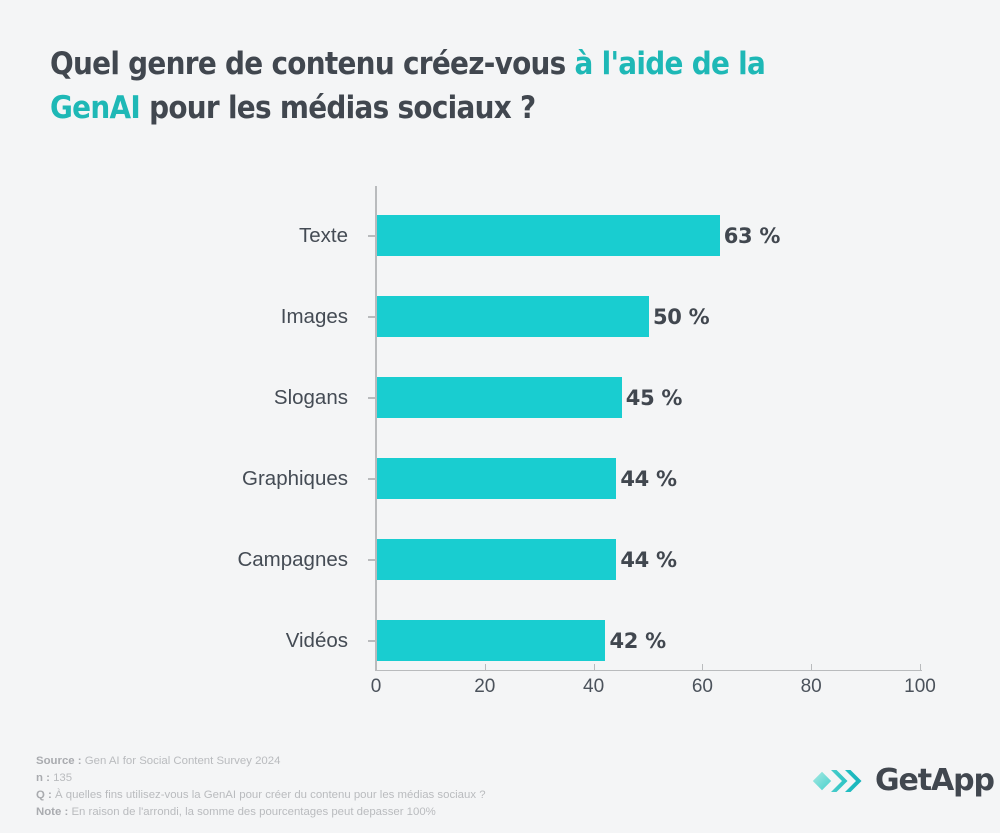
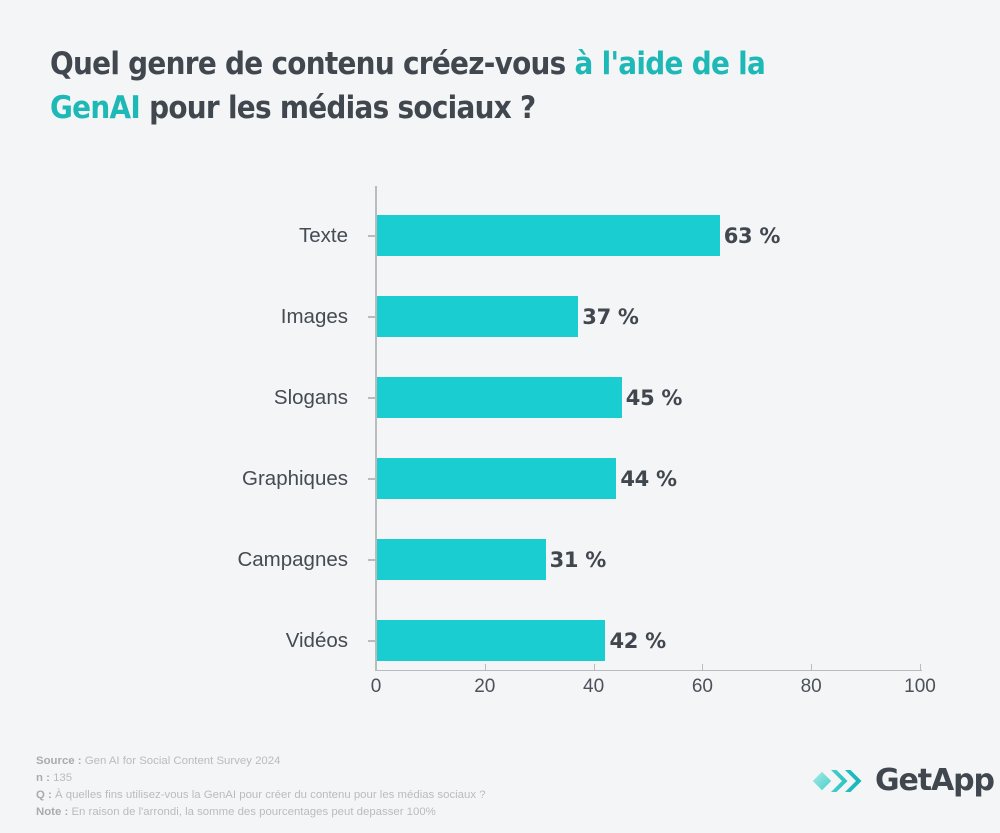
Images: 50 -> 37
Campagnes: 44 -> 31
